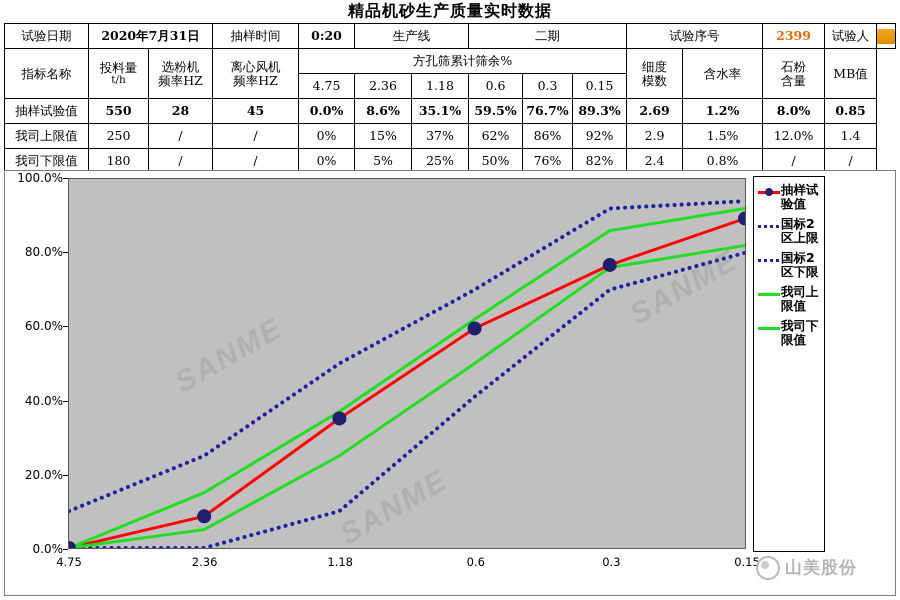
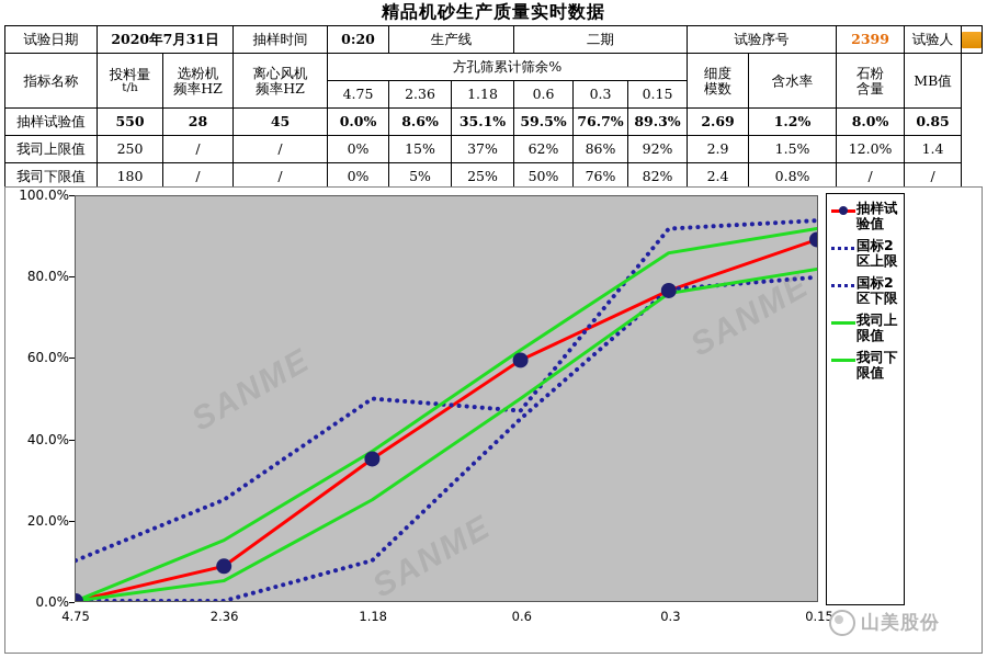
国标2区上限/0.6: 70% -> 47%
国标2区下限/0.6: 41% -> 45%
国标2区下限/0.3: 70% -> 77%
